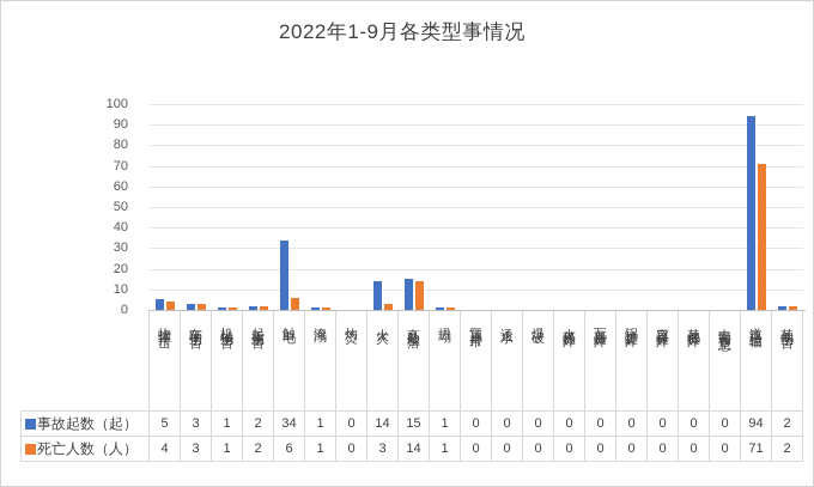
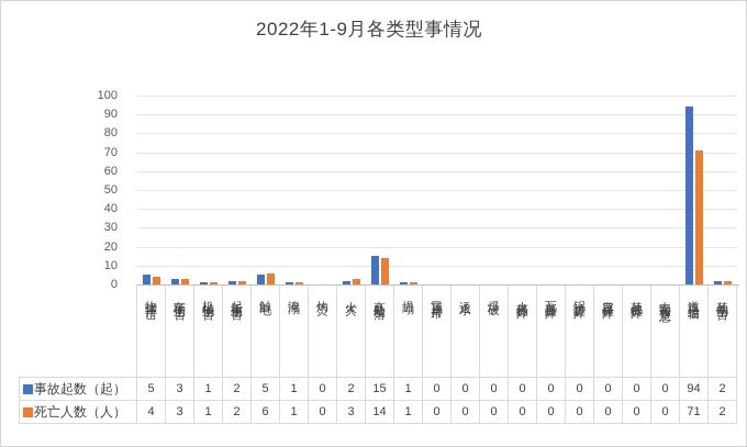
事故起数（起）/触电: 34 -> 5
事故起数（起）/火灾: 14 -> 2
